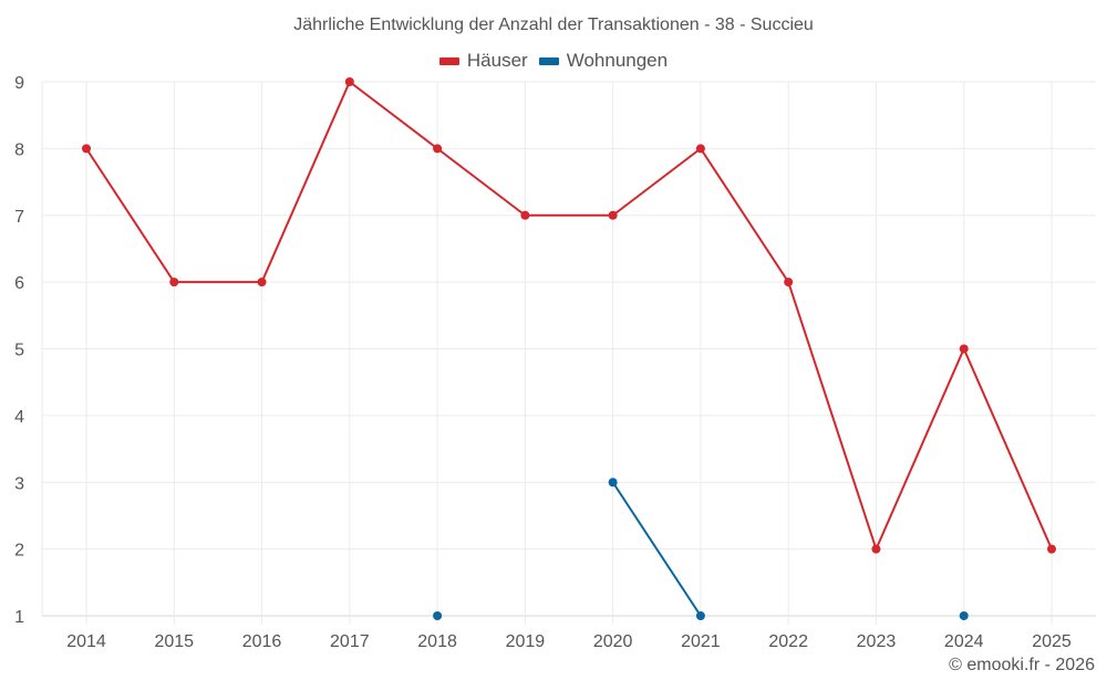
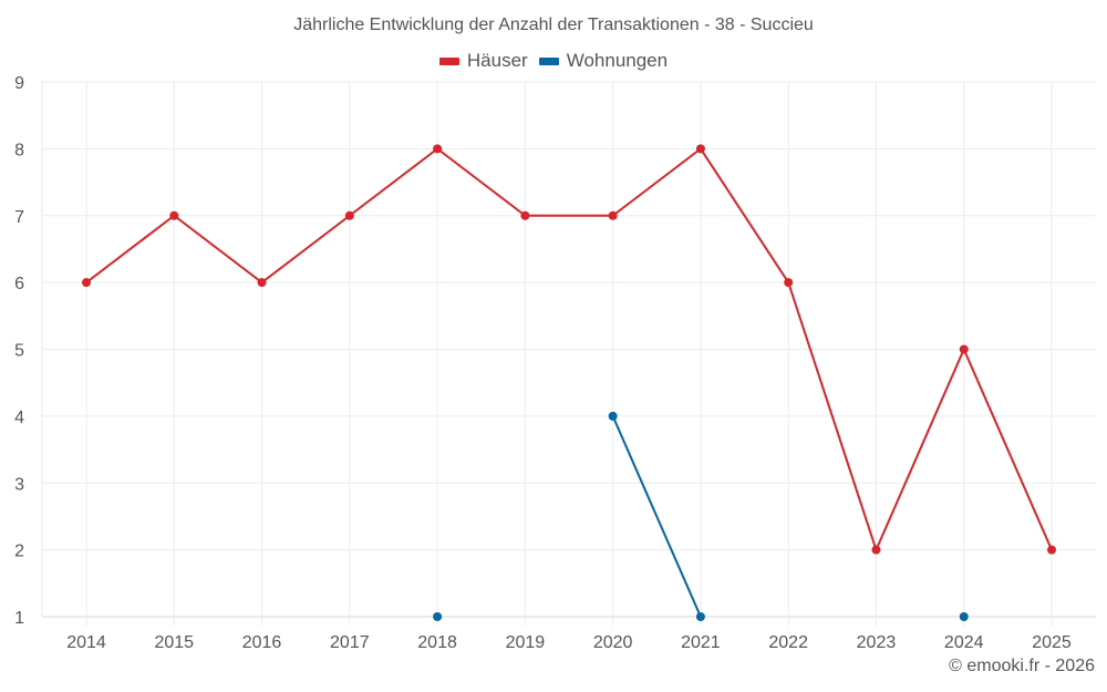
Häuser/2014: 8 -> 6
Häuser/2015: 6 -> 7
Häuser/2017: 9 -> 7
Wohnungen/2020: 3 -> 4
